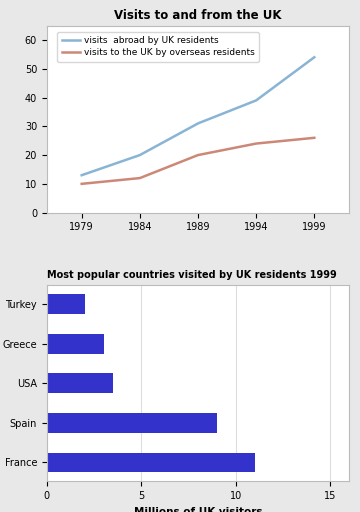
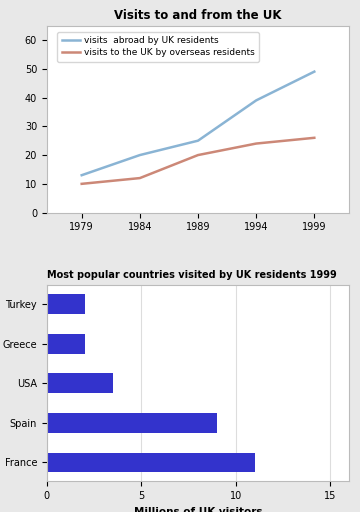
Visits to and from the UK/visits abroad by UK residents/1989: 31 -> 25
Visits to and from the UK/visits abroad by UK residents/1999: 54 -> 49
Most popular countries visited by UK residents 1999/Greece: 3.0 -> 2.0
